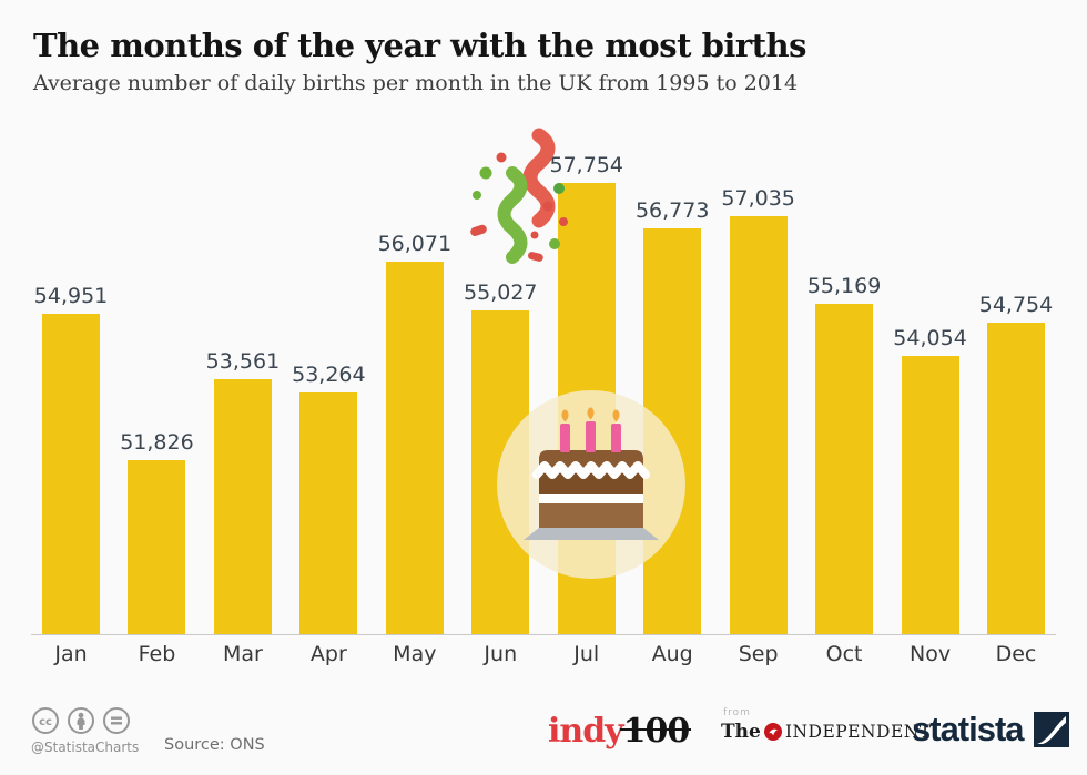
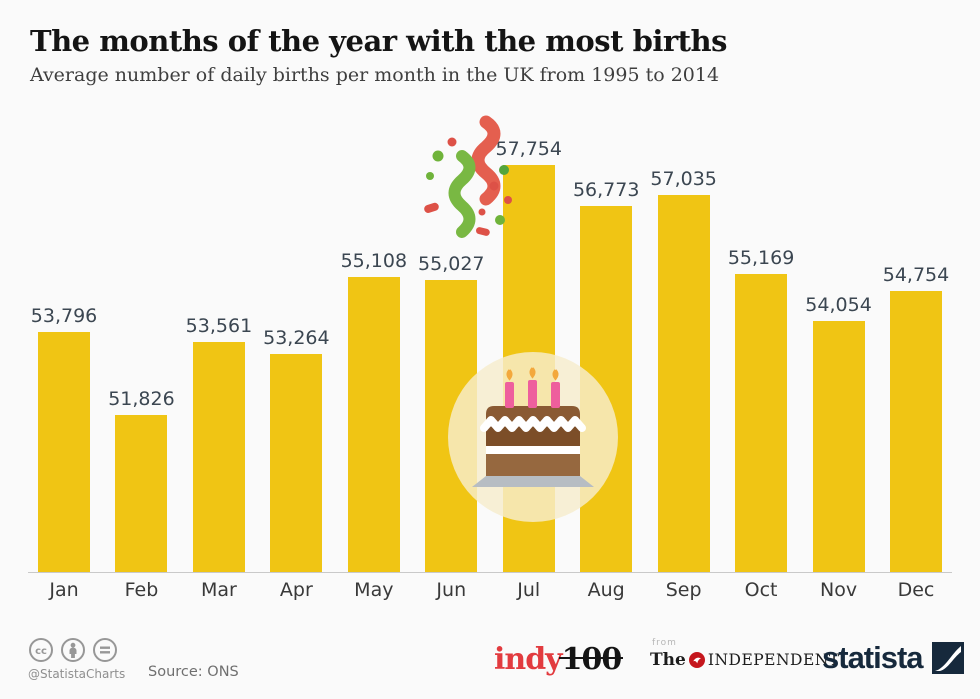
Jan: 54,951 -> 53,796
May: 56,071 -> 55,108
